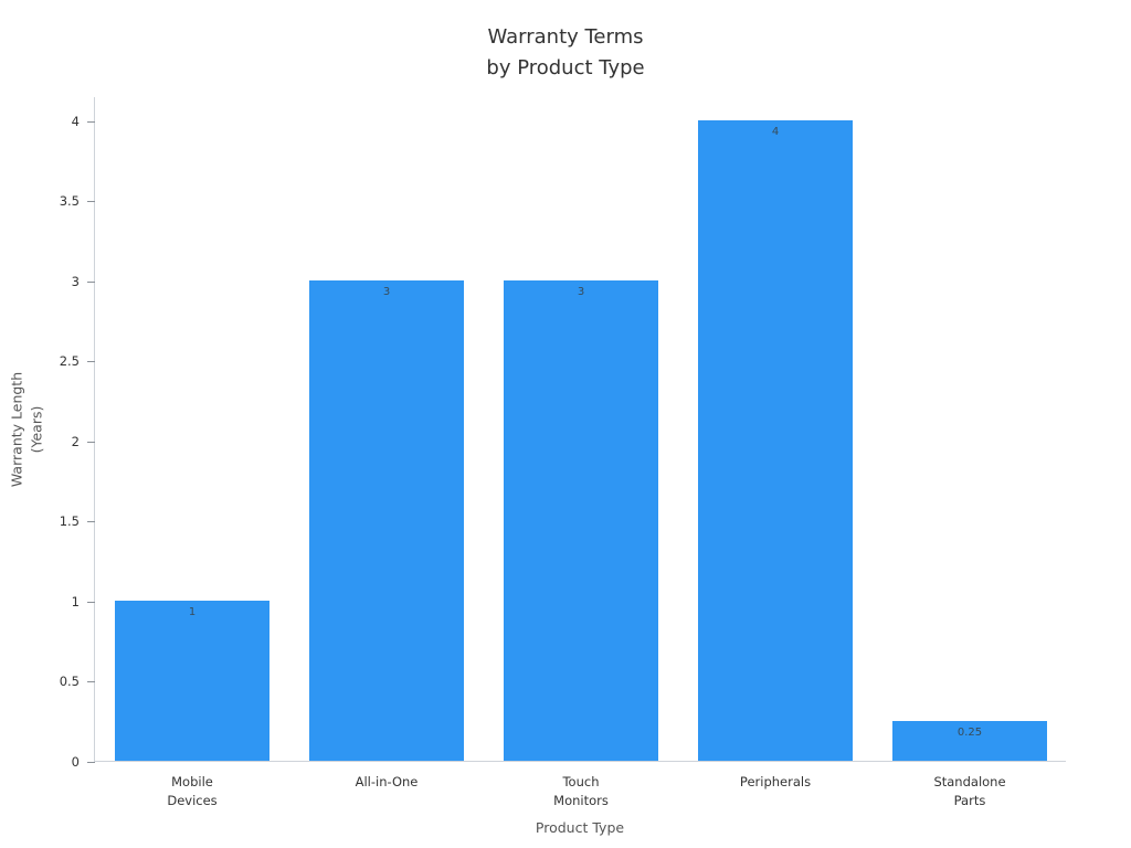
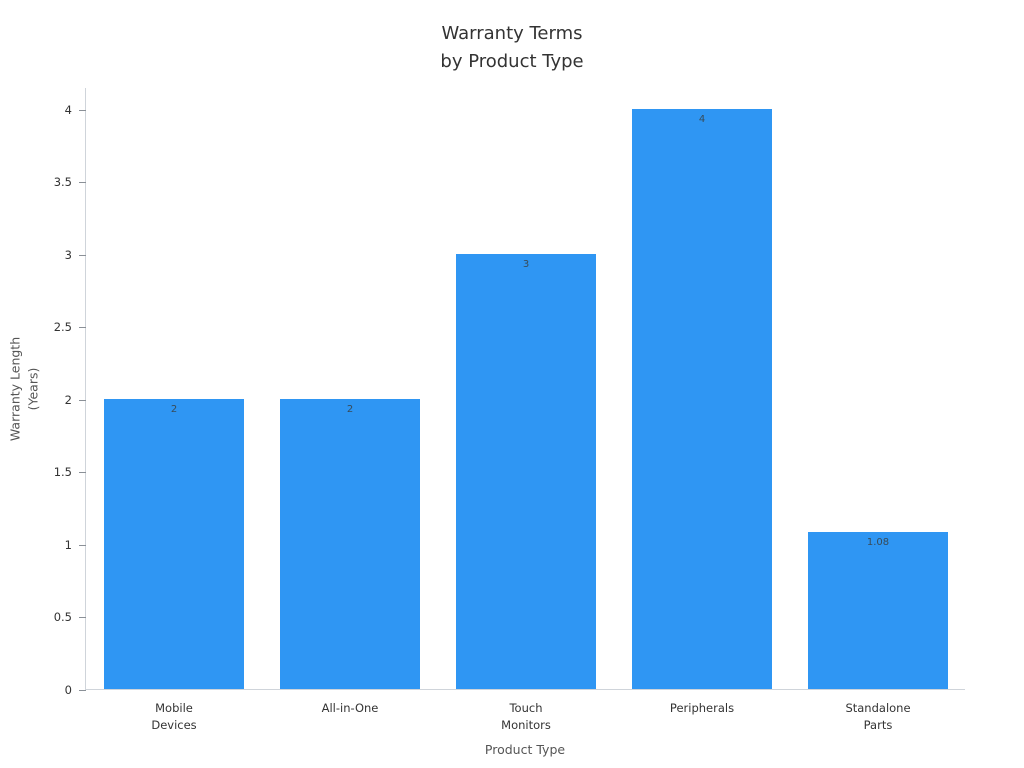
Mobile Devices: 1 -> 2
All-in-One: 3 -> 2
Standalone Parts: 0.25 -> 1.08
